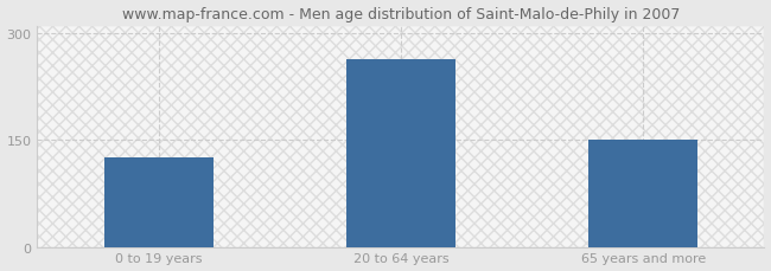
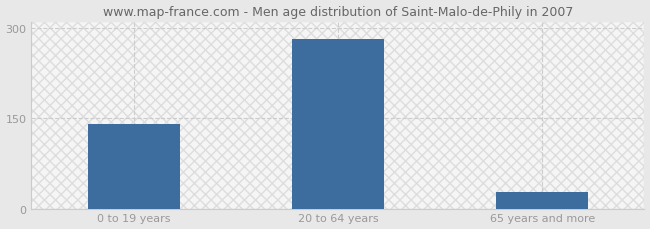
0 to 19 years: 126 -> 140
20 to 64 years: 262 -> 281
65 years and more: 150 -> 28
